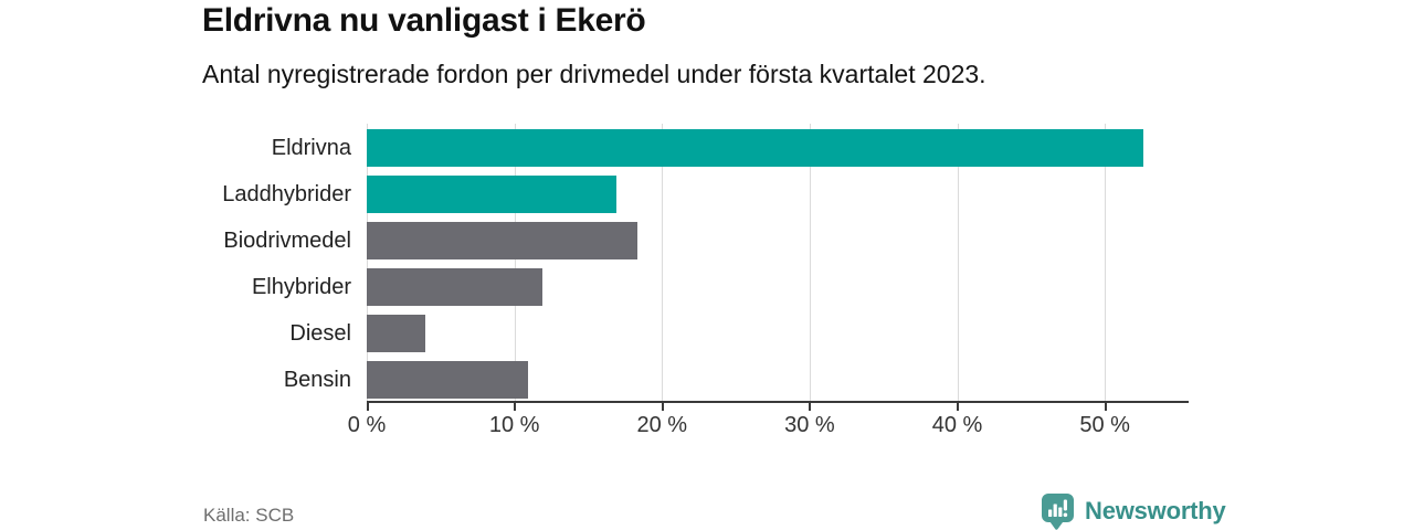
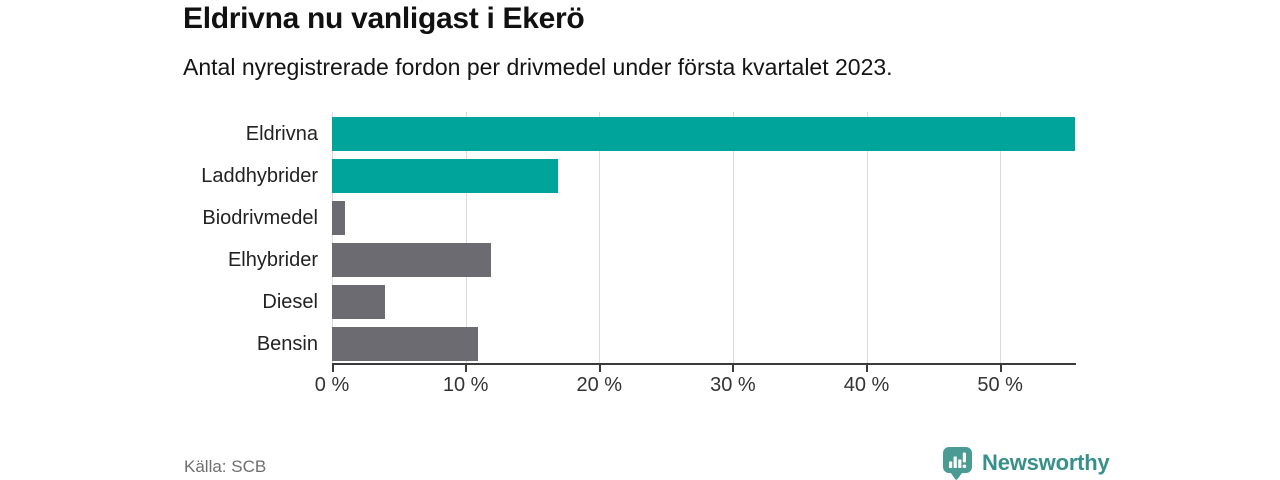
Eldrivna: 52.6% -> 55.6%
Biodrivmedel: 18.3% -> 1.0%
